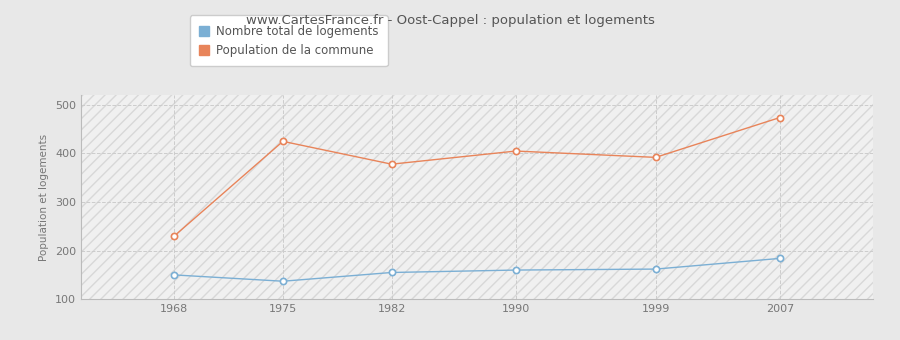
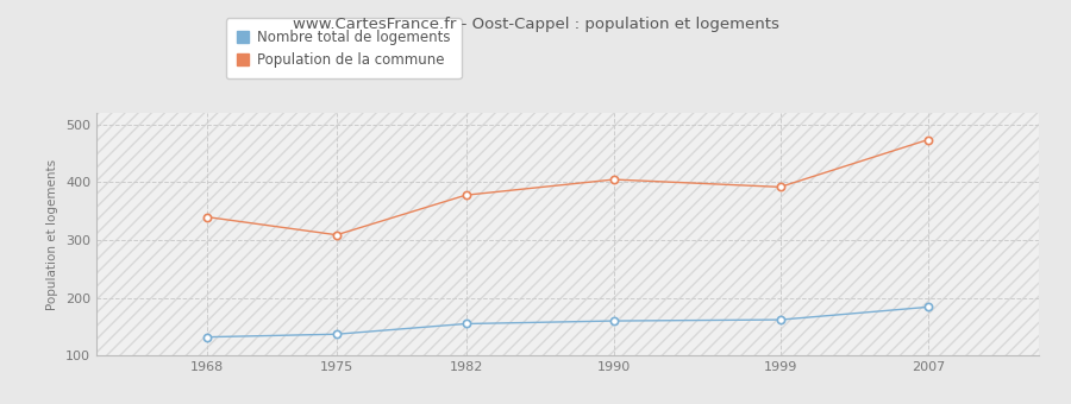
Nombre total de logements/1968: 150 -> 132
Population de la commune/1968: 230 -> 340
Population de la commune/1975: 425 -> 309
